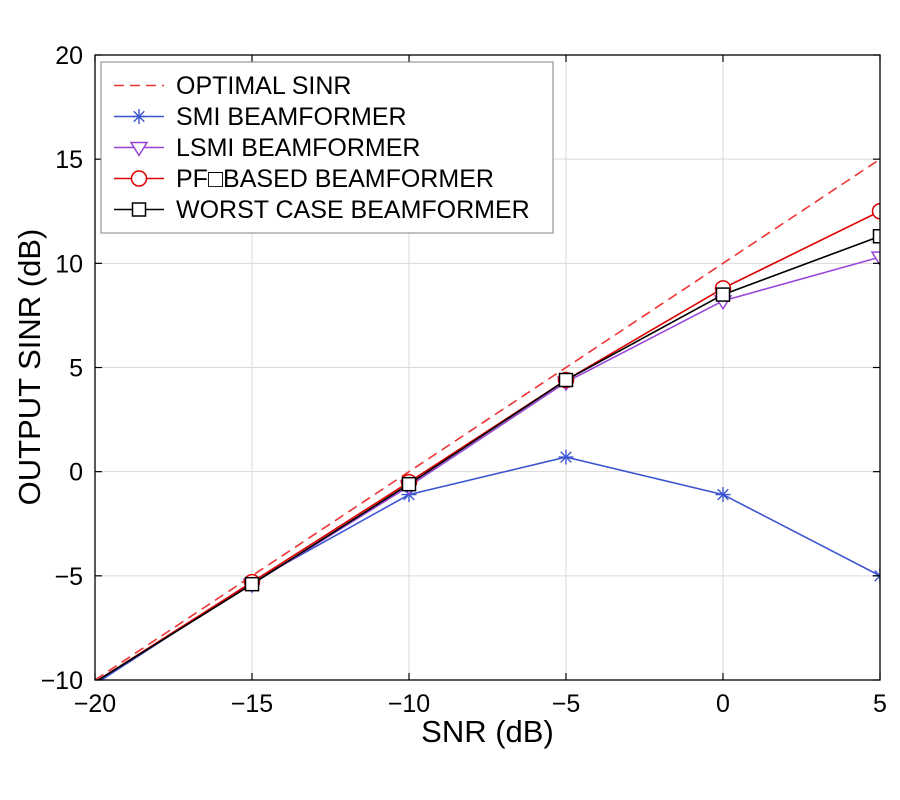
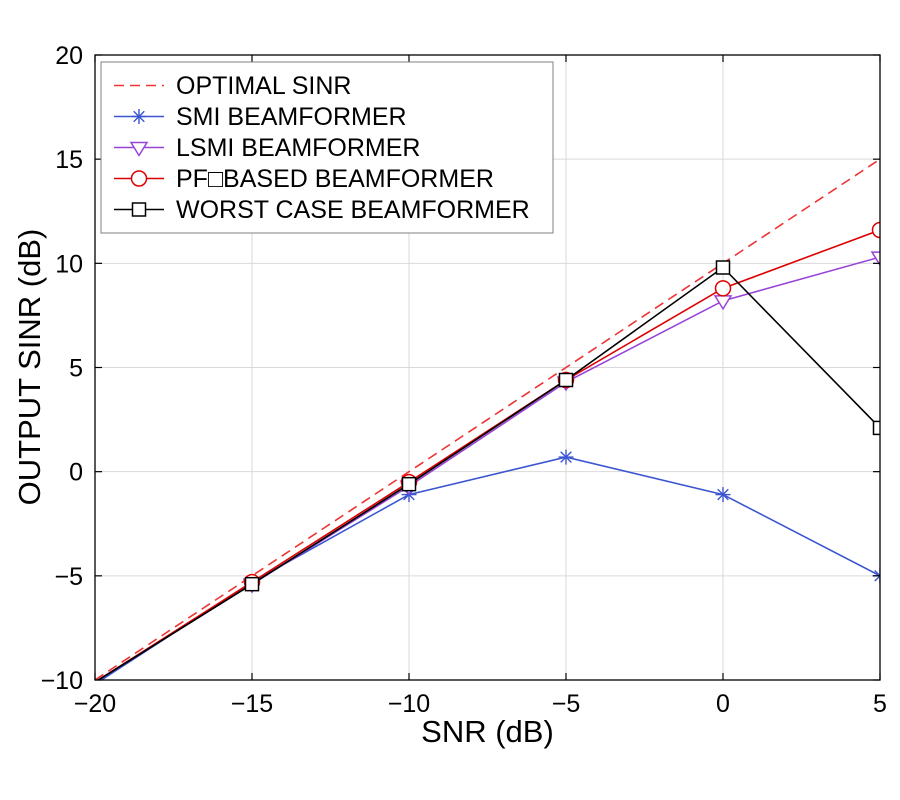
WORST CASE BEAMFORMER/0: 8.5 -> 9.8
PF□BASED BEAMFORMER/5: 12.5 -> 11.6
WORST CASE BEAMFORMER/5: 11.3 -> 2.1
